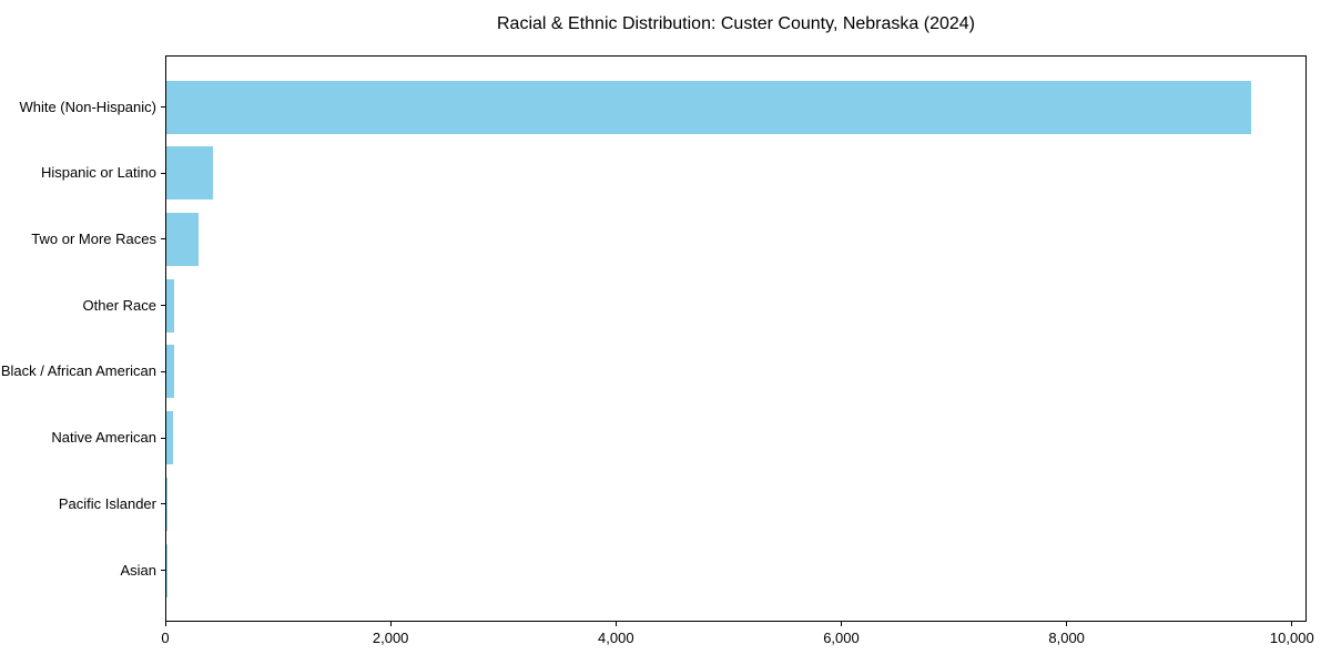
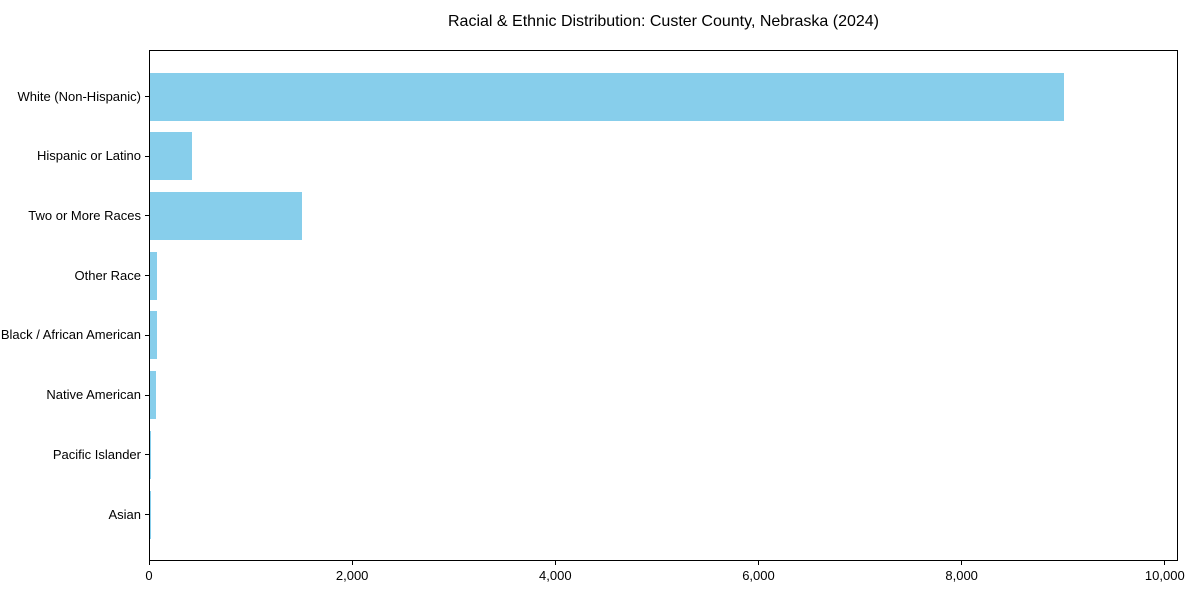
White (Non-Hispanic): 9600 -> 9000
Two or More Races: 300 -> 1500
